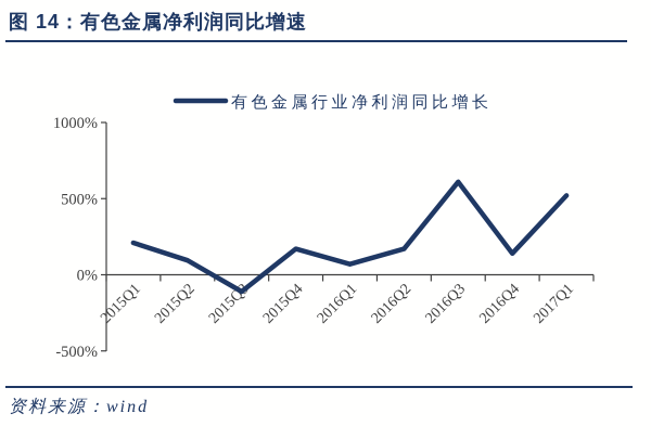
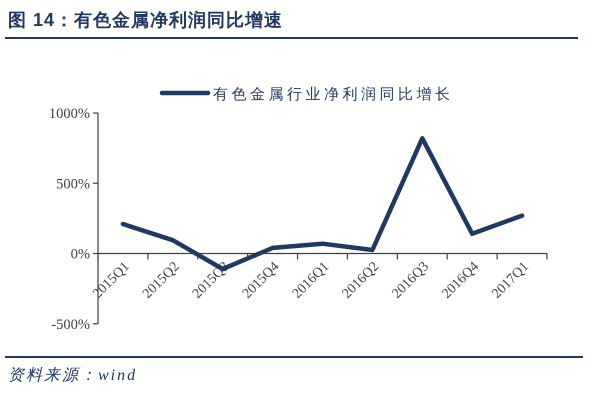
2015Q4: 170% -> 40%
2016Q2: 170% -> 20%
2016Q3: 610% -> 820%
2017Q1: 520% -> 270%
